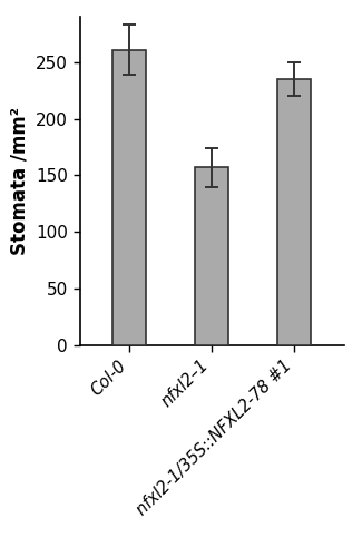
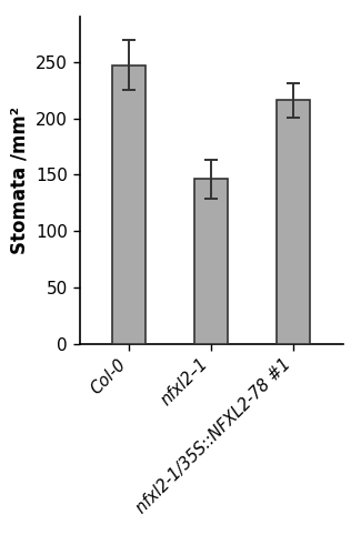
Col-0: 261 -> 247
nfxl2–1: 157 -> 146
nfxl2-1/35S::NFXL2-78 #1: 235 -> 216
